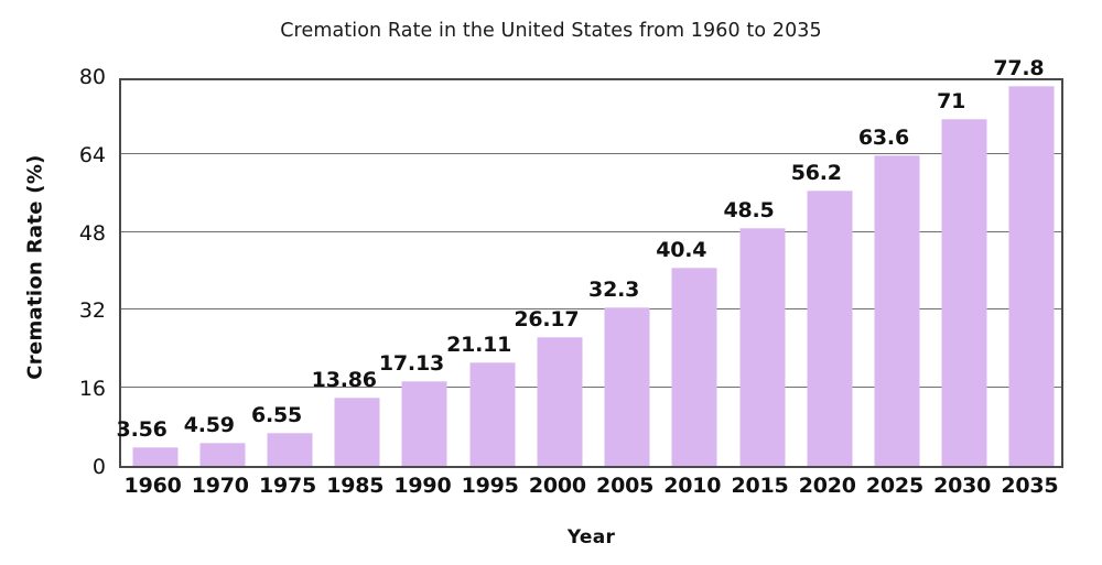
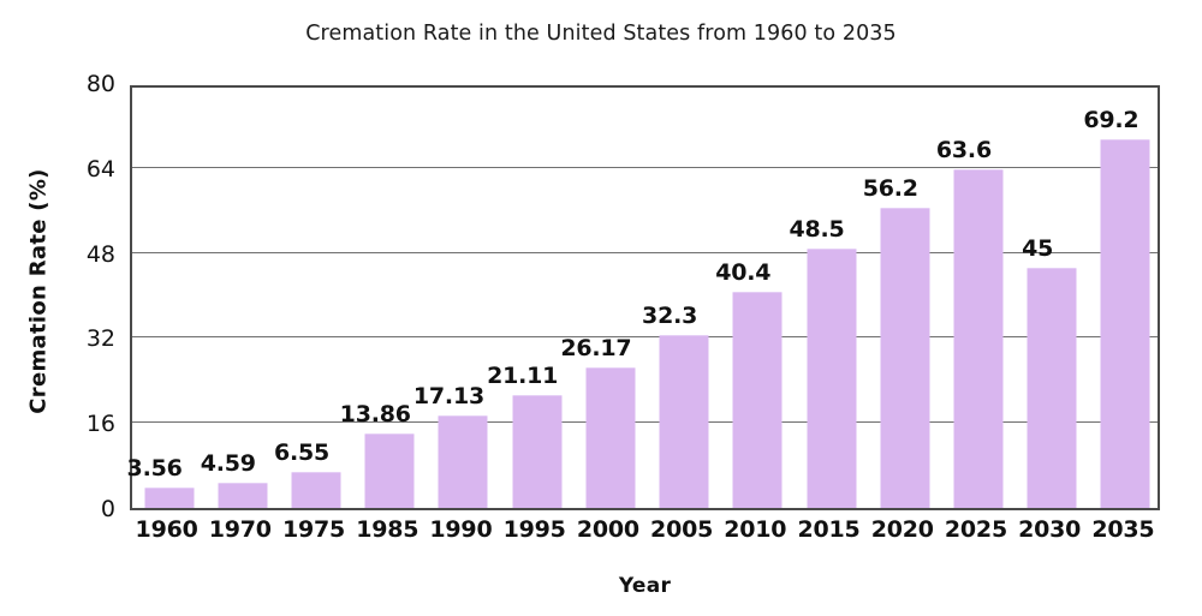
2030: 71 -> 45
2035: 77.8 -> 69.2
